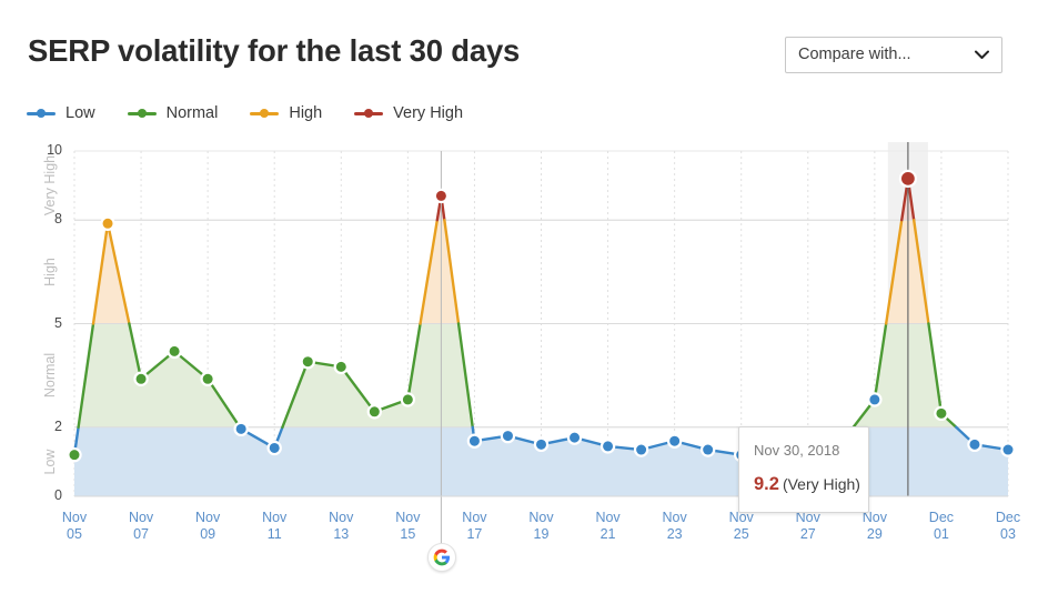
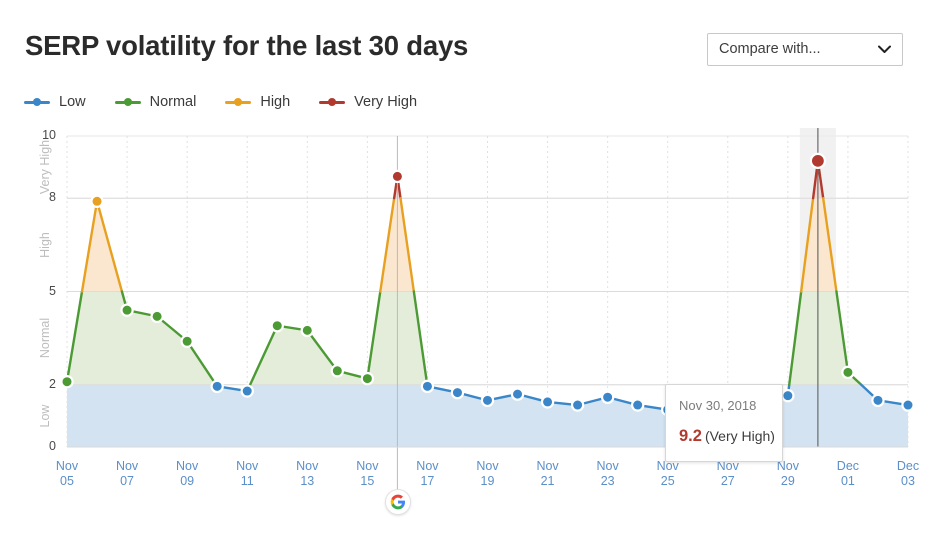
Nov 05: 1.2 -> 2.1
Nov 07: 3.4 -> 4.4
Nov 11: 1.4 -> 1.8
Nov 15: 2.8 -> 2.2
Nov 17: 1.6 -> 1.9
Nov 29: 2.8 -> 1.6
